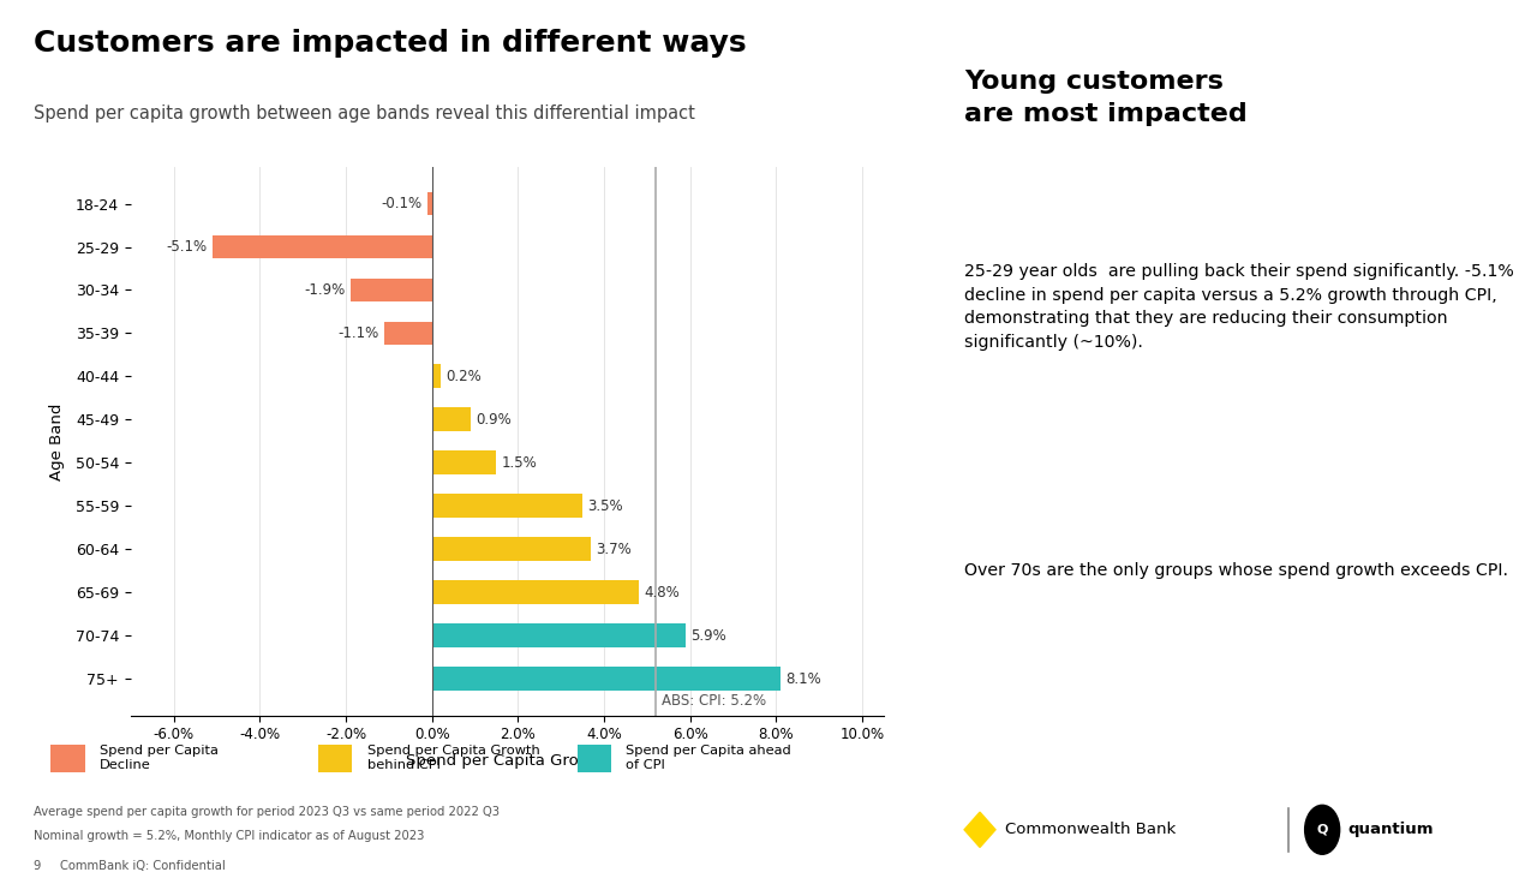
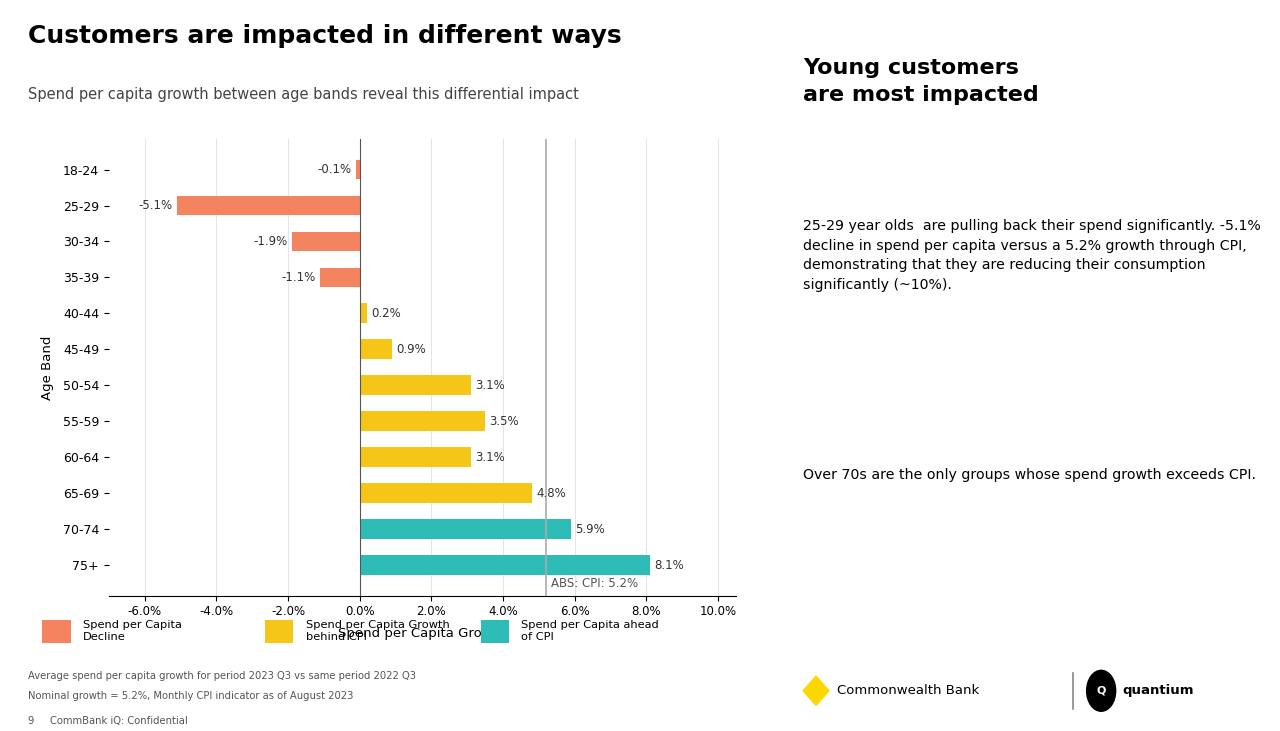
50-54: 1.5% -> 3.1%
60-64: 3.7% -> 3.1%
